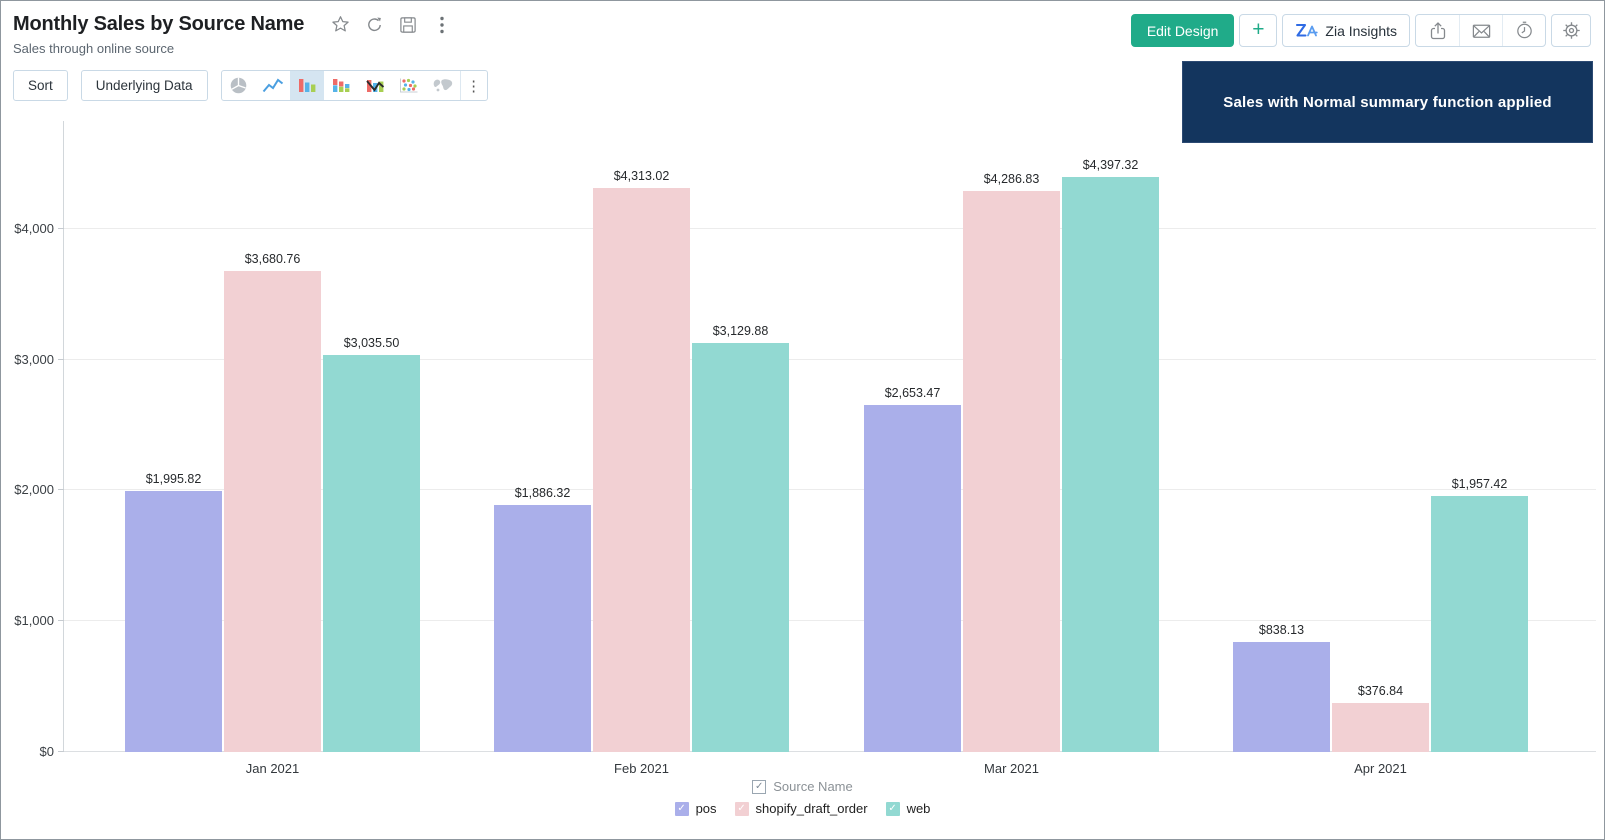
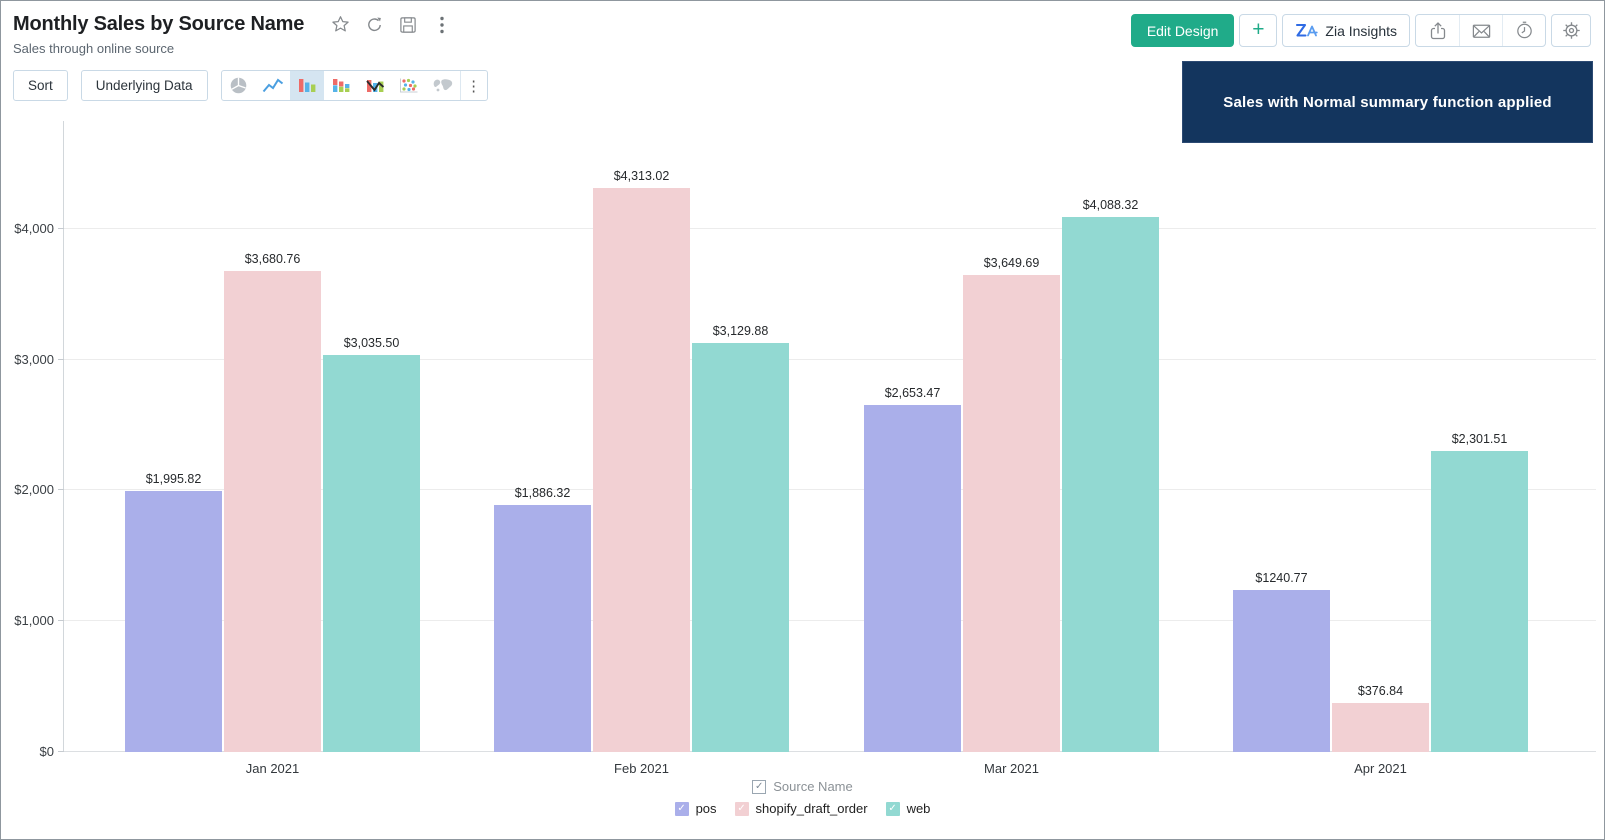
shopify_draft_order/Mar 2021: $4,286.83 -> $3,649.69
web/Mar 2021: $4,397.32 -> $4,088.32
pos/Apr 2021: $838.13 -> $1240.77
web/Apr 2021: $1,957.42 -> $2,301.51
